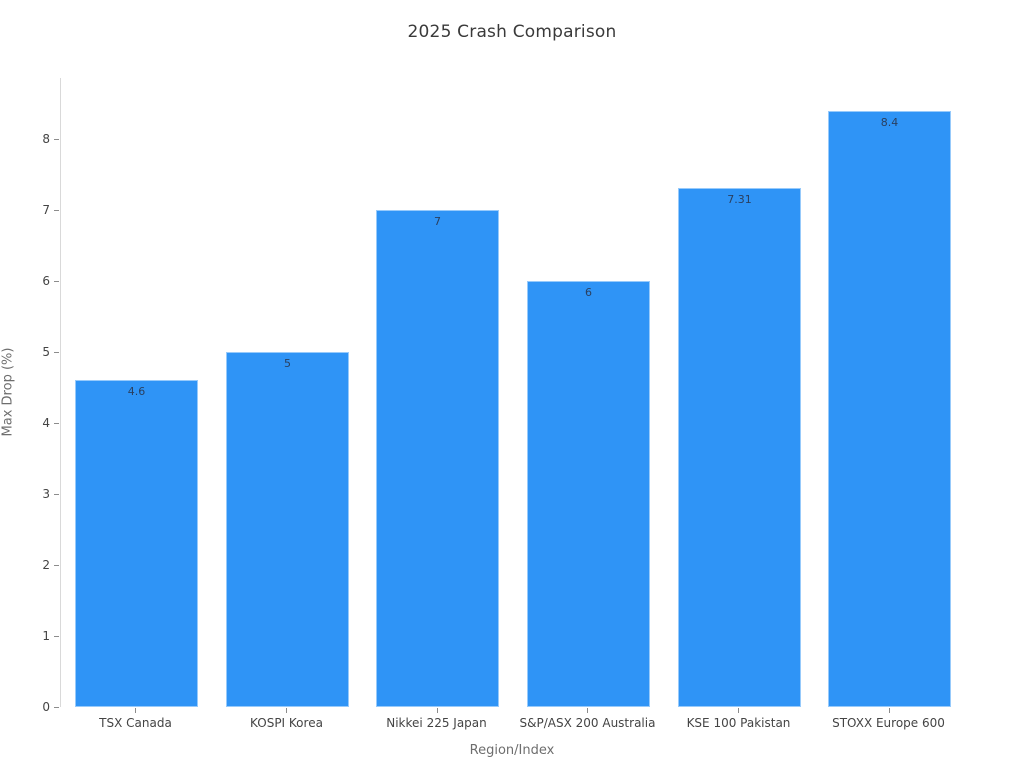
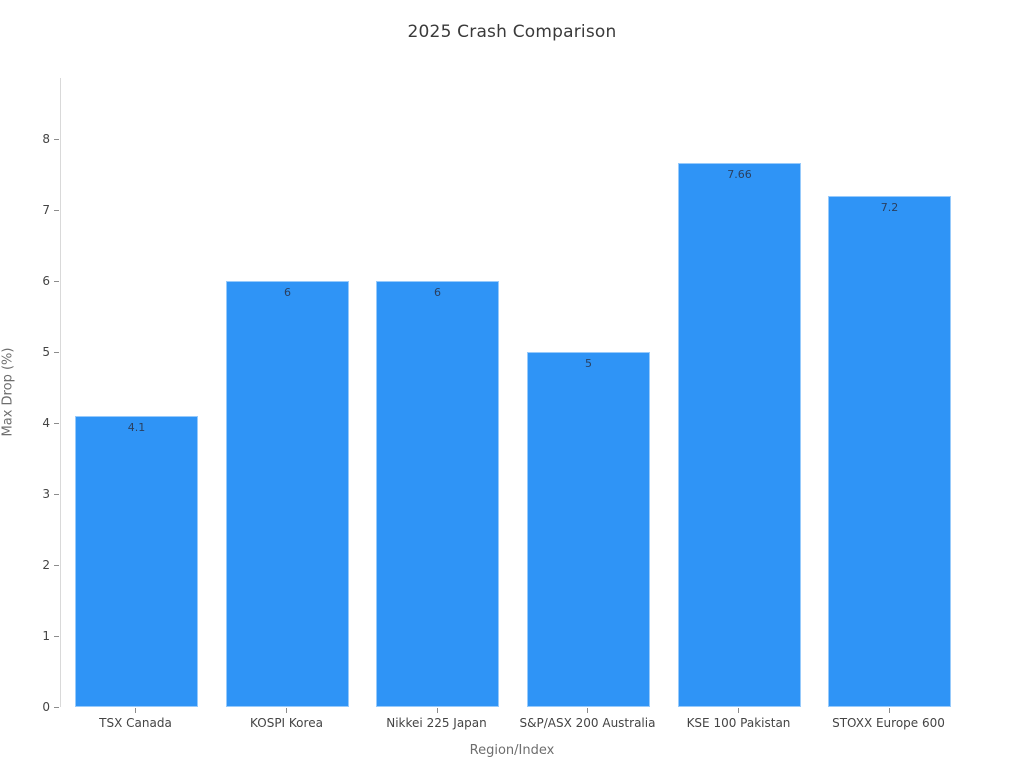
TSX Canada: 4.6 -> 4.1
KOSPI Korea: 5 -> 6
Nikkei 225 Japan: 7 -> 6
S&P/ASX 200 Australia: 6 -> 5
KSE 100 Pakistan: 7.31 -> 7.66
STOXX Europe 600: 8.4 -> 7.2
